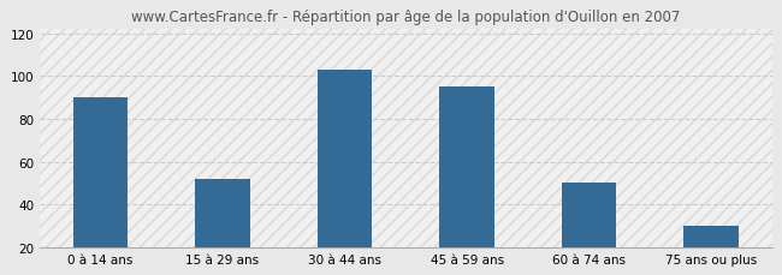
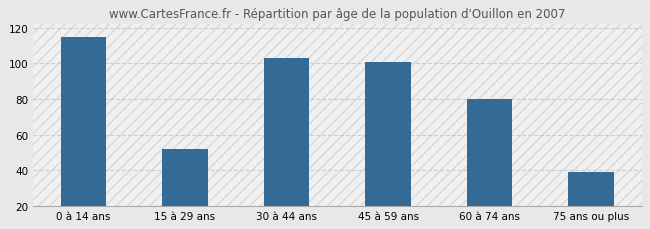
0 à 14 ans: 90 -> 115
45 à 59 ans: 95 -> 101
60 à 74 ans: 50 -> 80
75 ans ou plus: 30 -> 39
